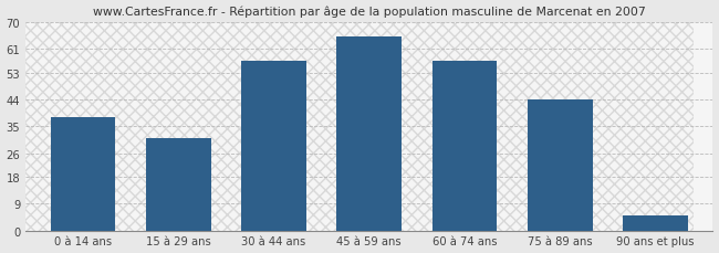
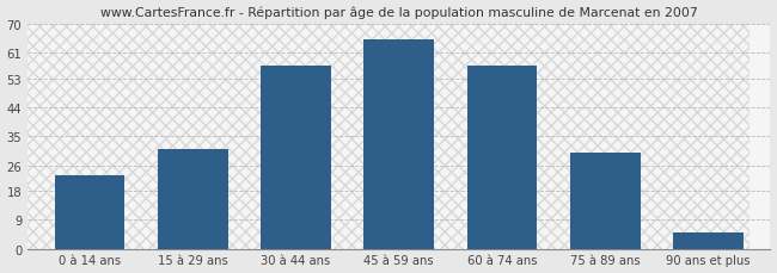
0 à 14 ans: 38 -> 23
75 à 89 ans: 44 -> 30
